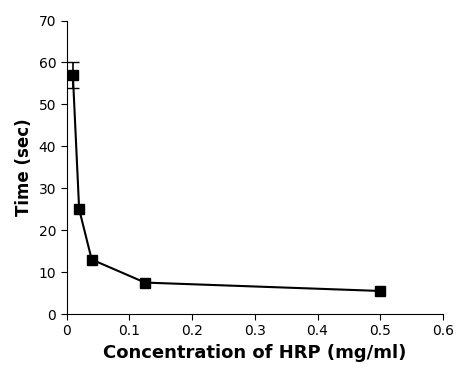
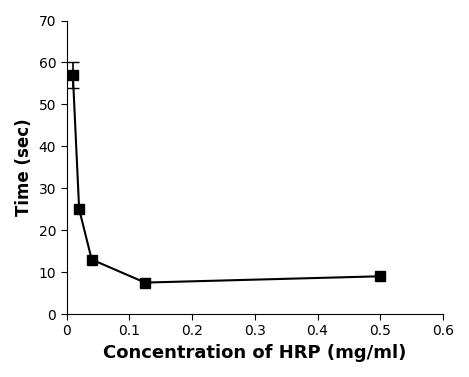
0.5: 5.5 -> 9.0
